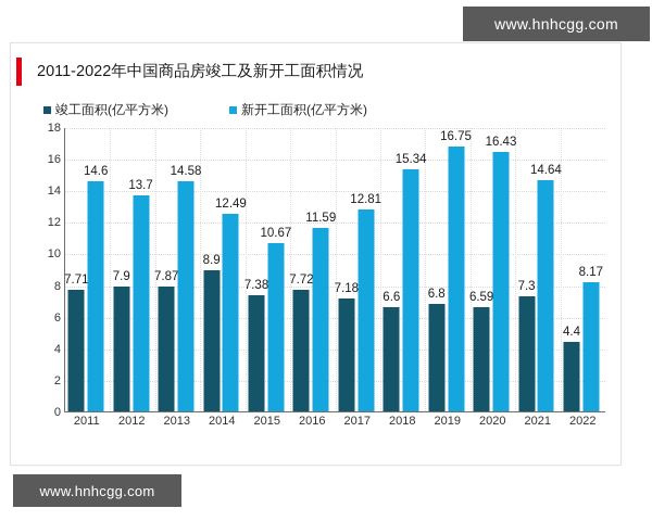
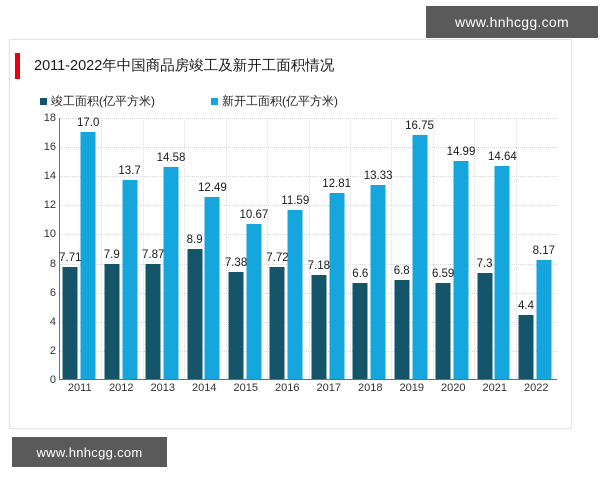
新开工面积(亿平方米)/2011: 14.6 -> 17.0
新开工面积(亿平方米)/2018: 15.34 -> 13.33
新开工面积(亿平方米)/2020: 16.43 -> 14.99
